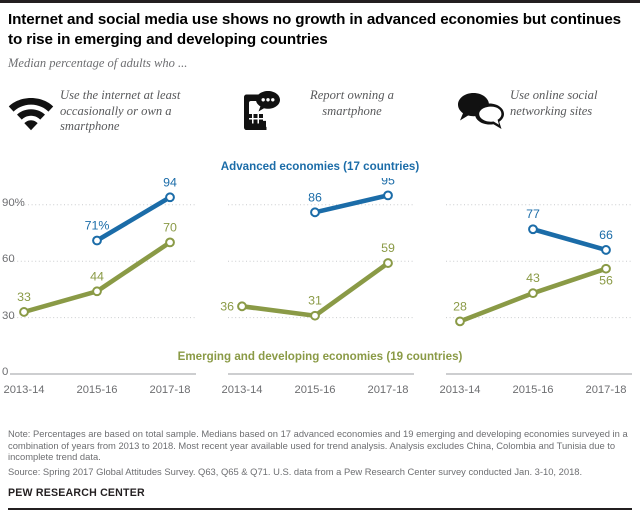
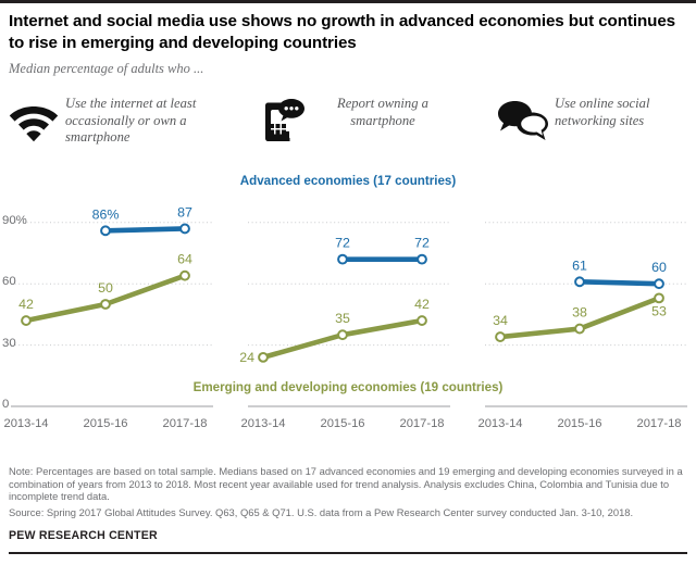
Use the internet at least occasionally or own a smartphone/Emerging and developing economies (19 countries)/2013-14: 33 -> 42
Use the internet at least occasionally or own a smartphone/Advanced economies (17 countries)/2015-16: 71% -> 86%
Use the internet at least occasionally or own a smartphone/Emerging and developing economies (19 countries)/2015-16: 44 -> 50
Use the internet at least occasionally or own a smartphone/Advanced economies (17 countries)/2017-18: 94 -> 87
Use the internet at least occasionally or own a smartphone/Emerging and developing economies (19 countries)/2017-18: 70 -> 64
Report owning a smartphone/Emerging and developing economies (19 countries)/2013-14: 36 -> 24
Report owning a smartphone/Advanced economies (17 countries)/2015-16: 86 -> 72
Report owning a smartphone/Emerging and developing economies (19 countries)/2015-16: 31 -> 35
Report owning a smartphone/Advanced economies (17 countries)/2017-18: 95 -> 72
Report owning a smartphone/Emerging and developing economies (19 countries)/2017-18: 59 -> 42
Use online social networking sites/Emerging and developing economies (19 countries)/2013-14: 28 -> 34
Use online social networking sites/Advanced economies (17 countries)/2015-16: 77 -> 61
Use online social networking sites/Emerging and developing economies (19 countries)/2015-16: 43 -> 38
Use online social networking sites/Advanced economies (17 countries)/2017-18: 66 -> 60
Use online social networking sites/Emerging and developing economies (19 countries)/2017-18: 56 -> 53
